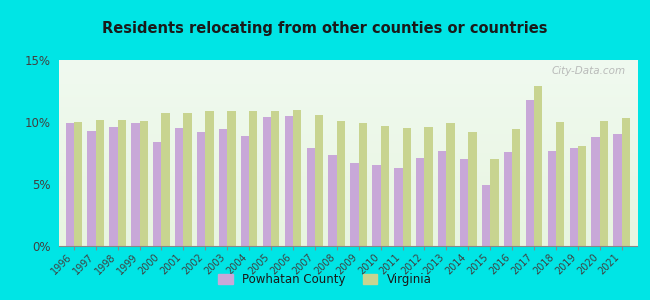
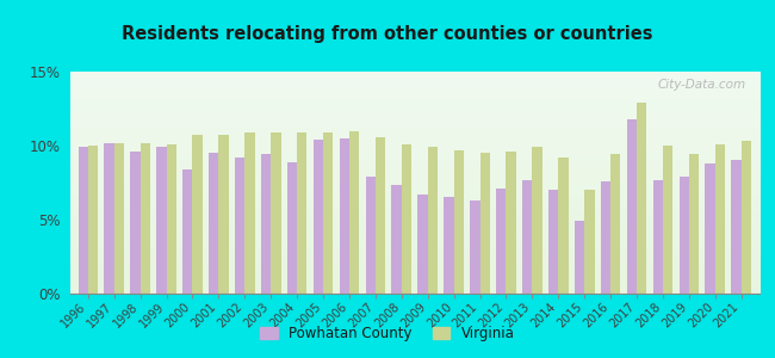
Powhatan County/1997: 9.3% -> 10.2%
Virginia/2019: 8.1% -> 9.4%
